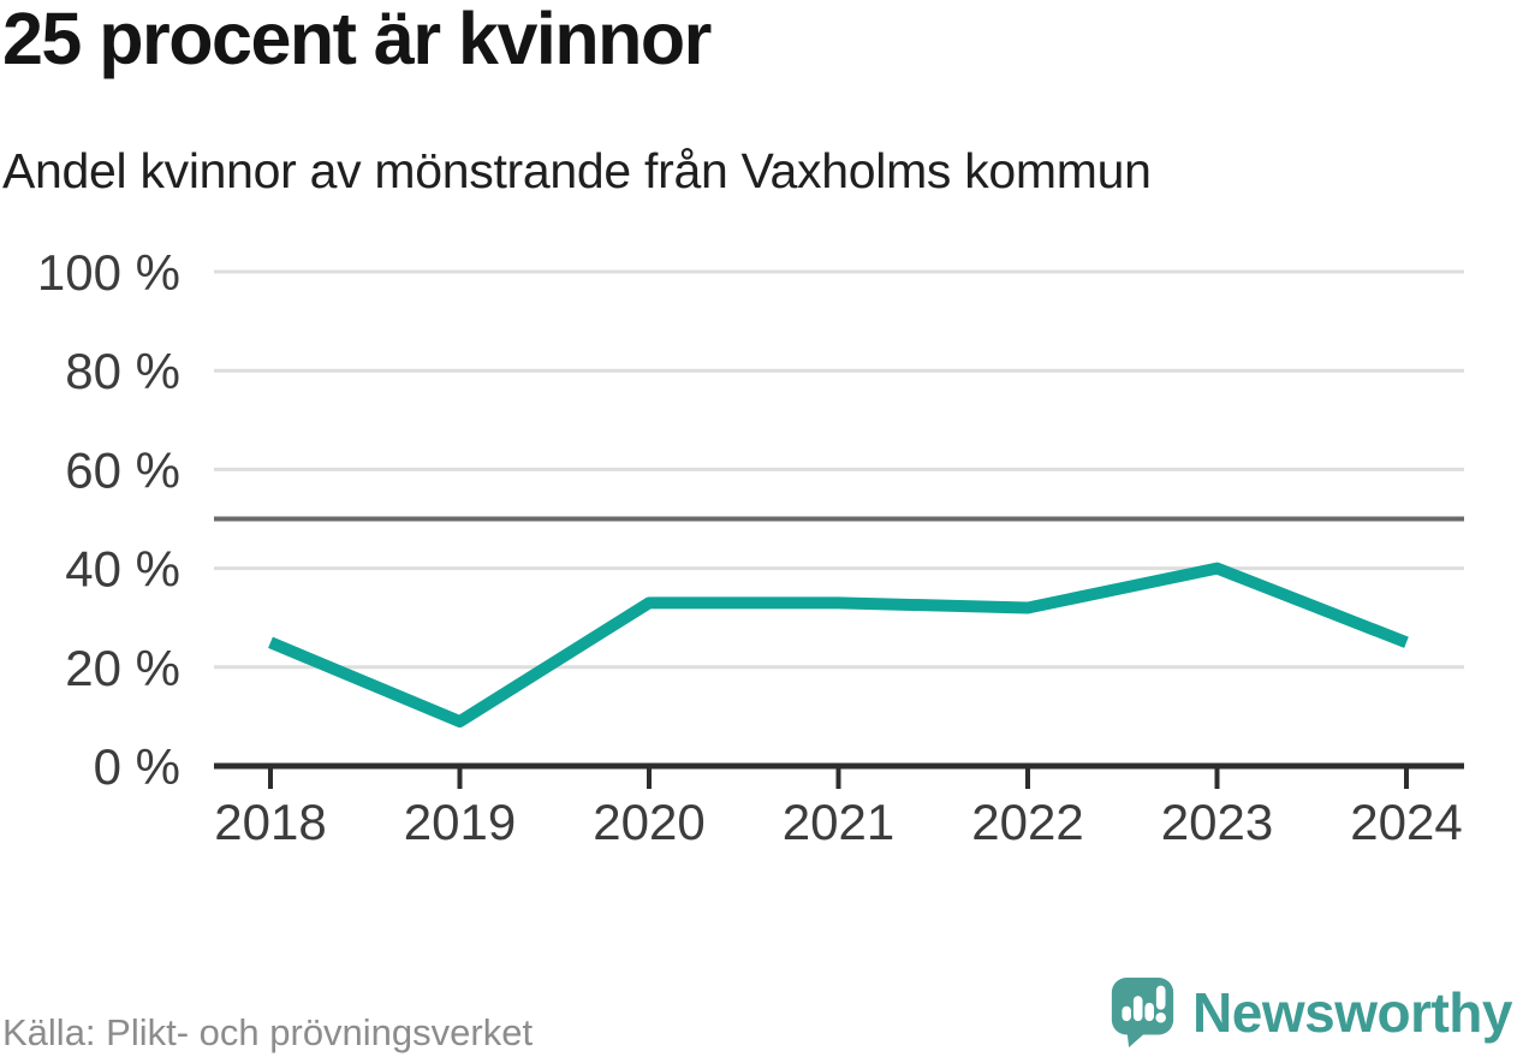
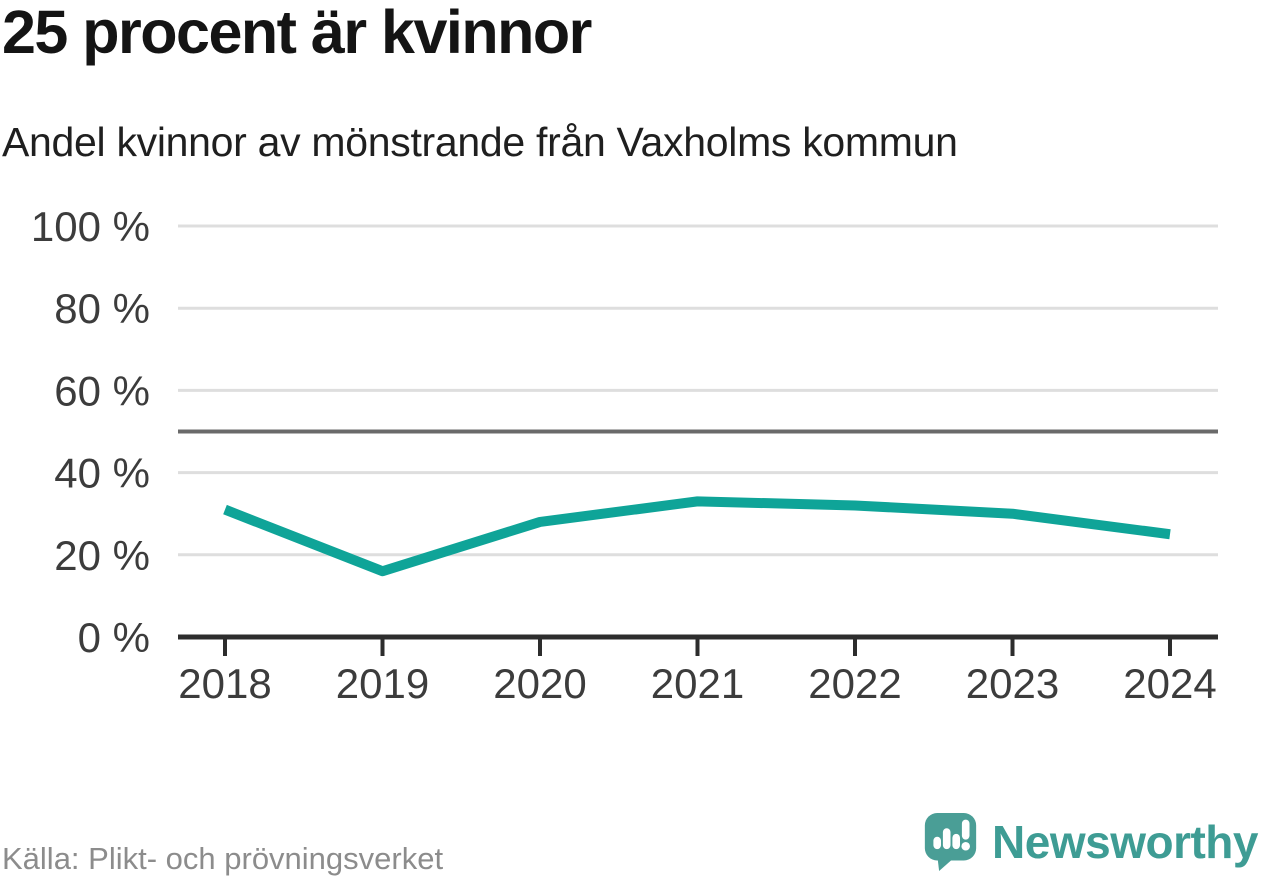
2018: 25% -> 31%
2019: 9% -> 16%
2020: 33% -> 28%
2023: 40% -> 30%
